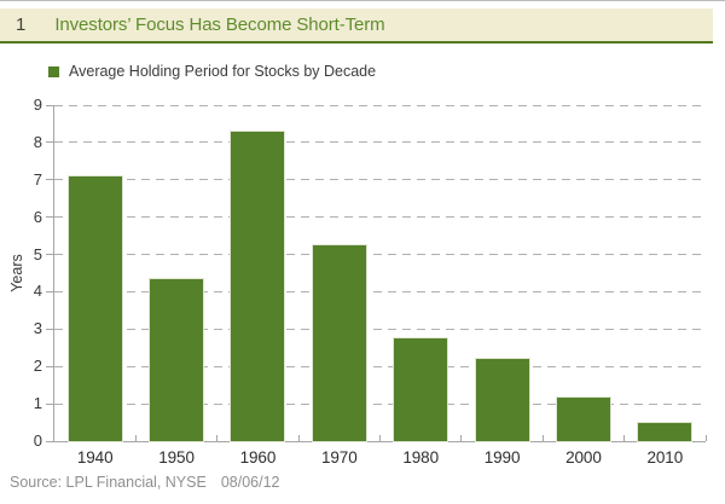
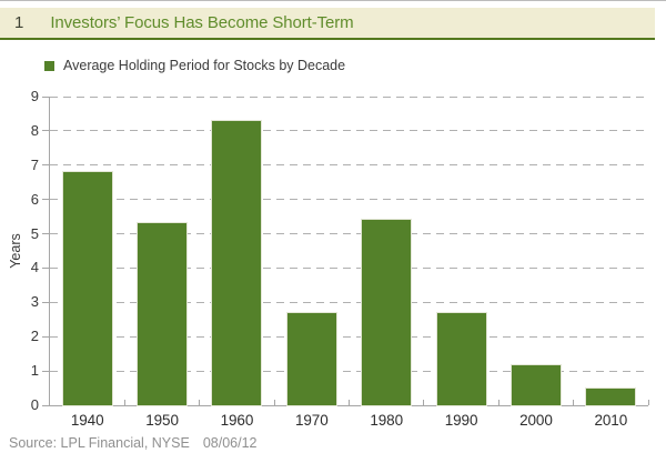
1940: 7.1 -> 6.8
1950: 4.3 -> 5.3
1970: 5.2 -> 2.7
1980: 2.8 -> 5.4
1990: 2.2 -> 2.7
